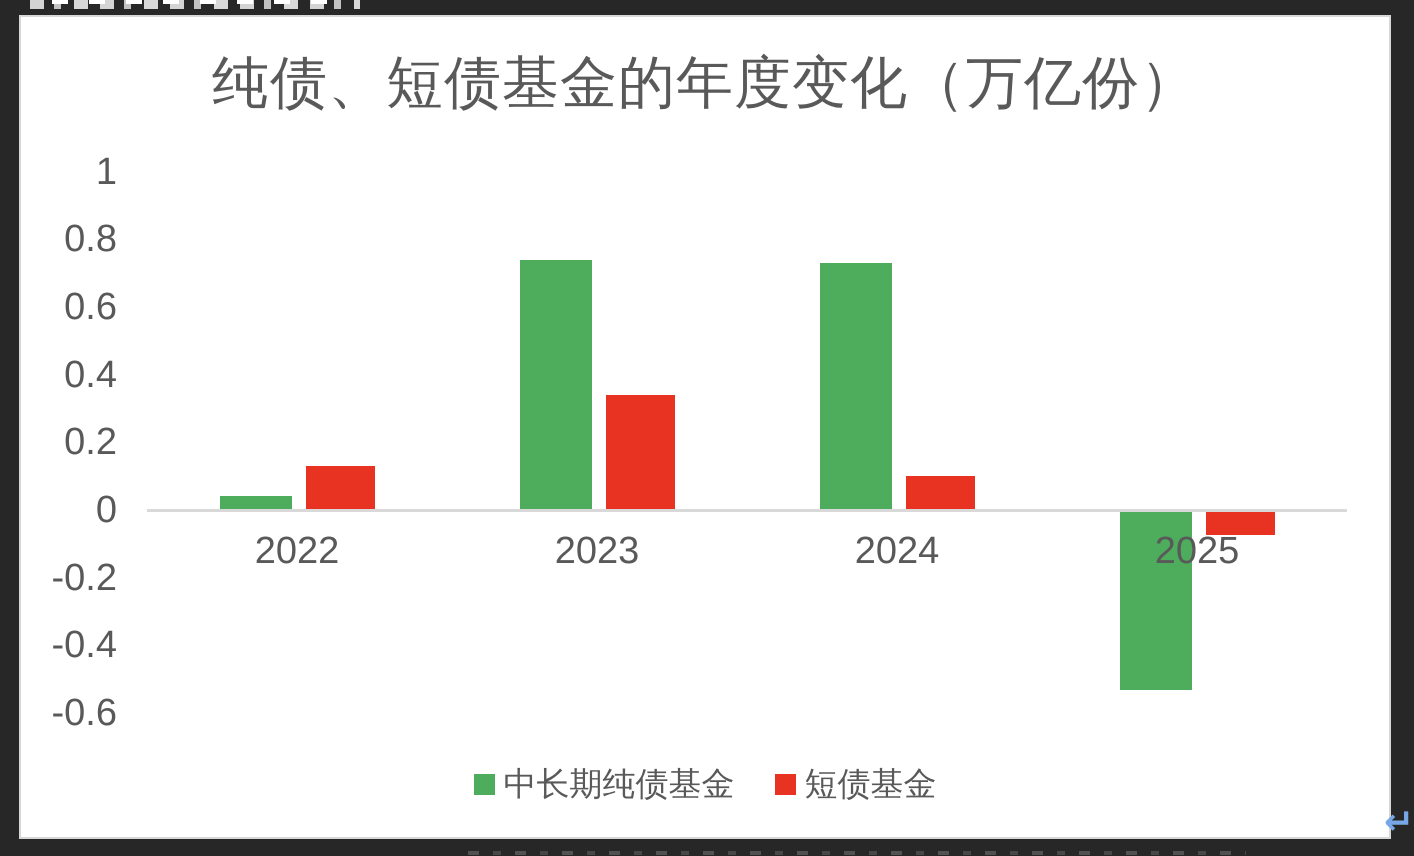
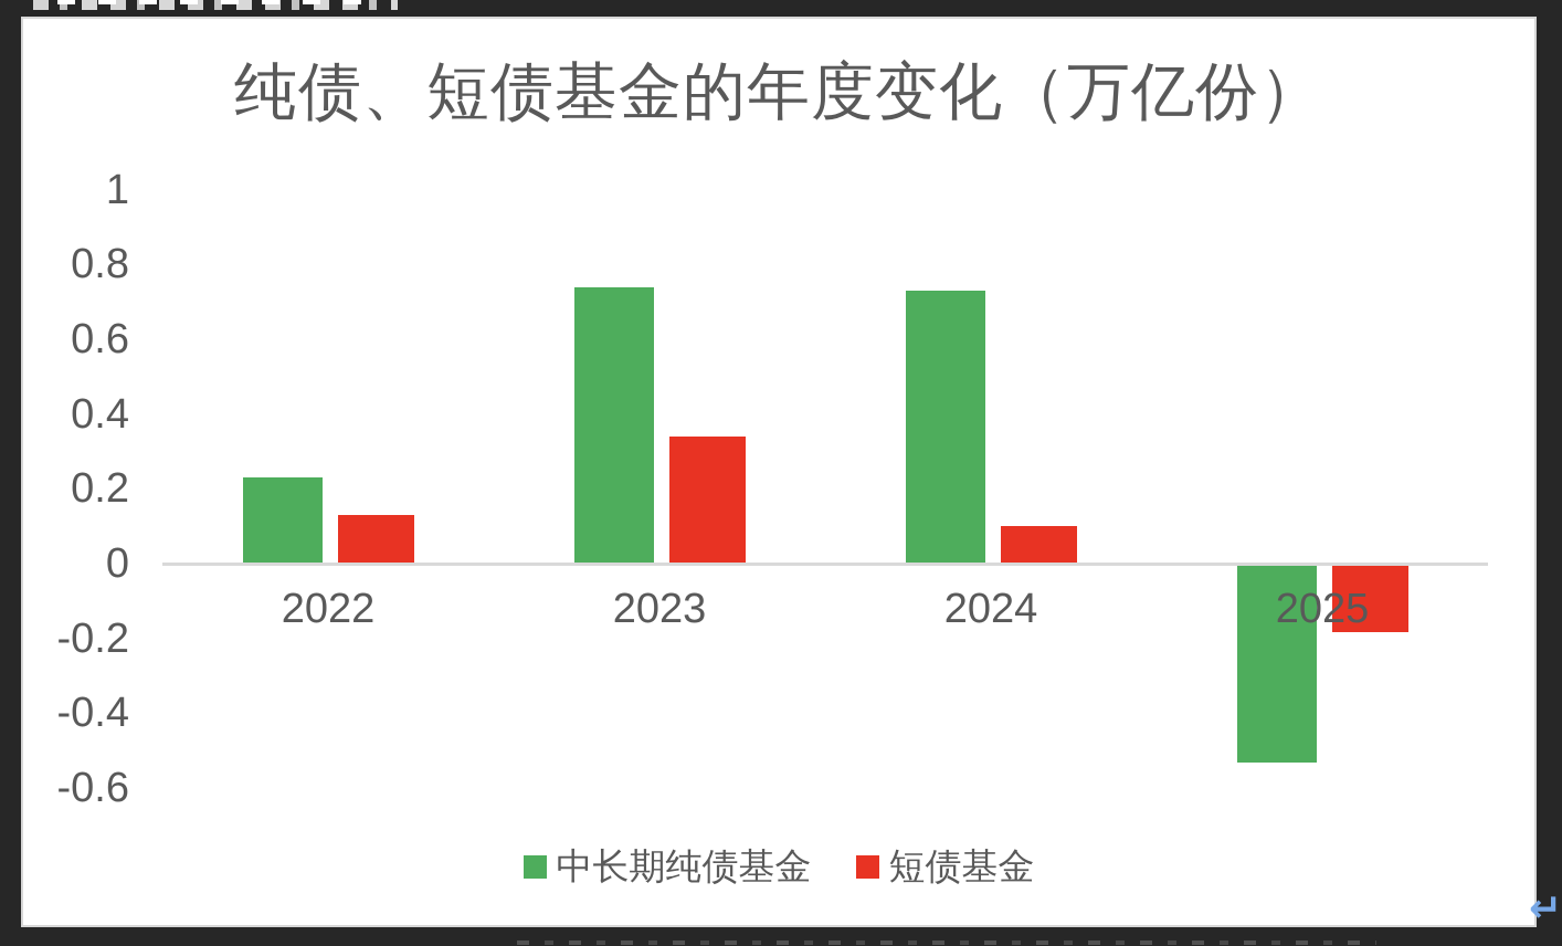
中长期纯债基金/2022: 0.04 -> 0.23
短债基金/2025: -0.07 -> -0.18
